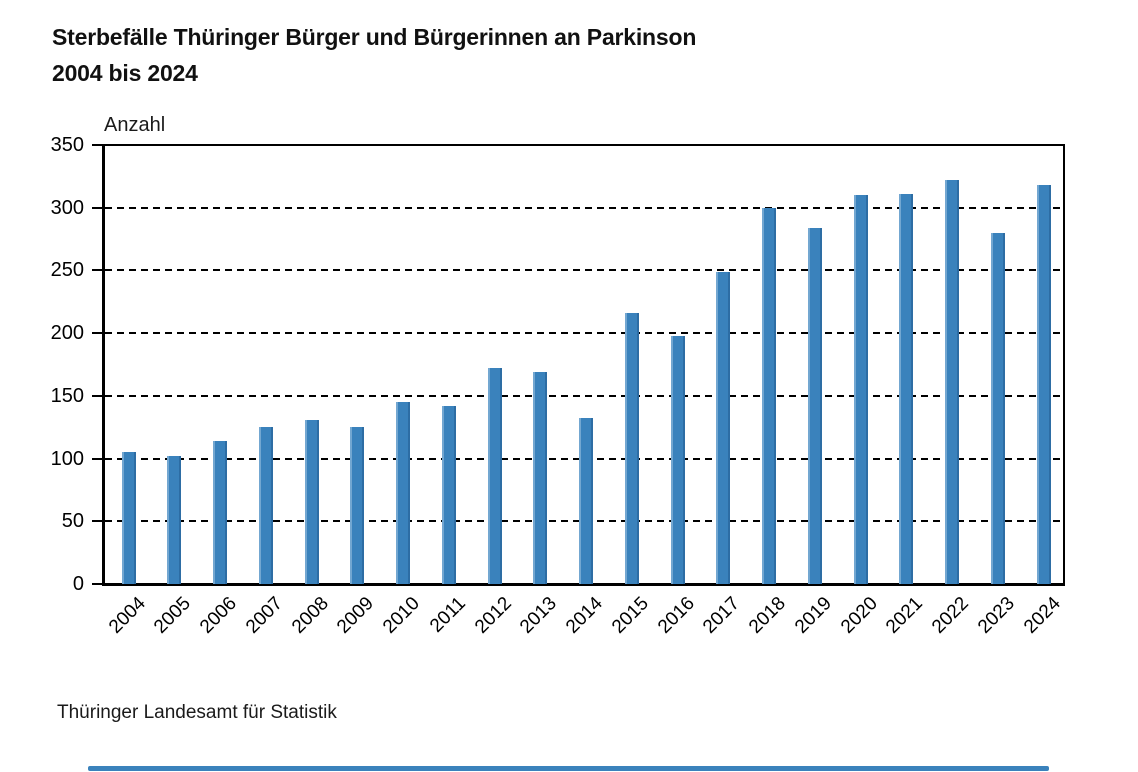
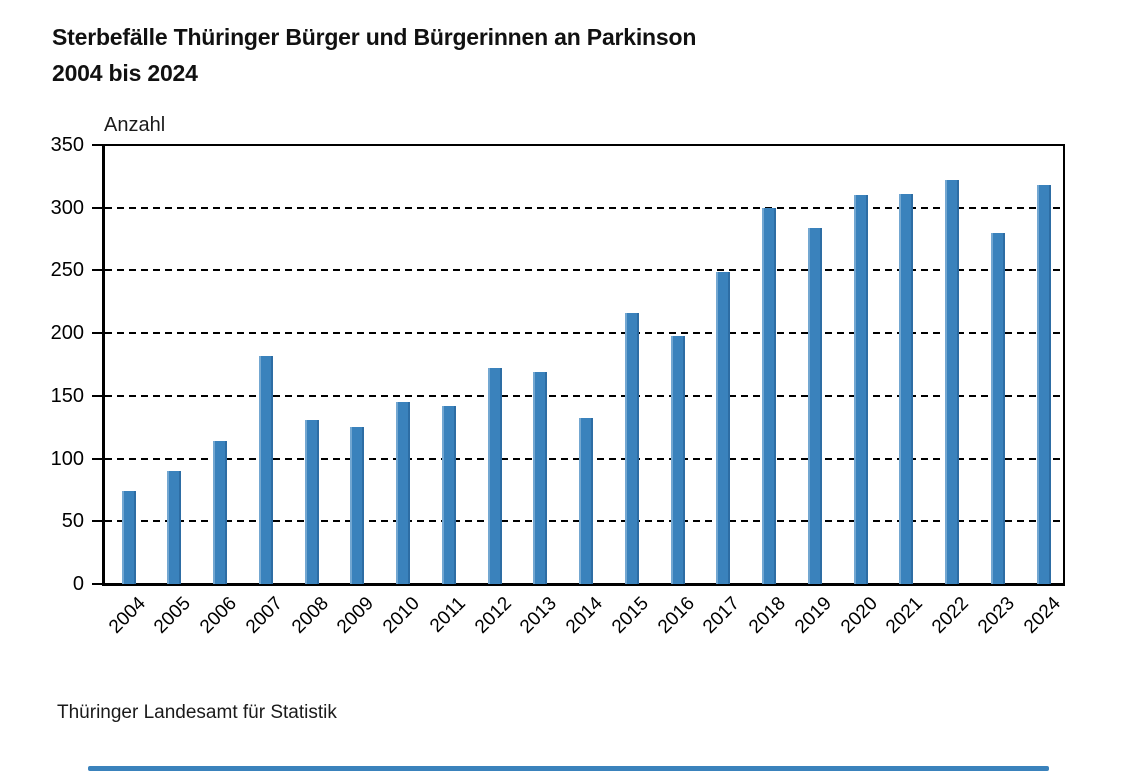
2004: 105 -> 74
2005: 102 -> 90
2007: 125 -> 182
